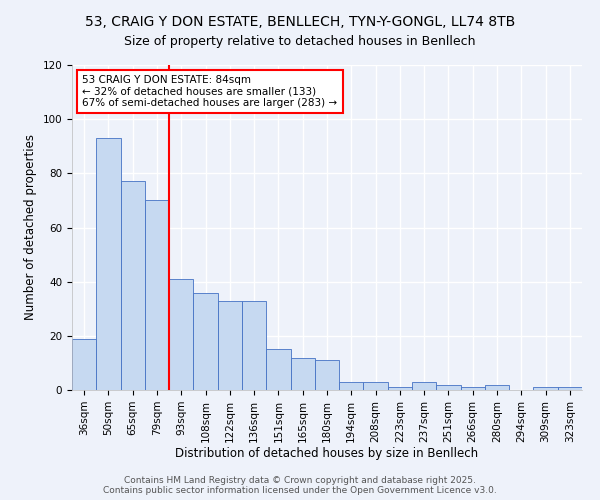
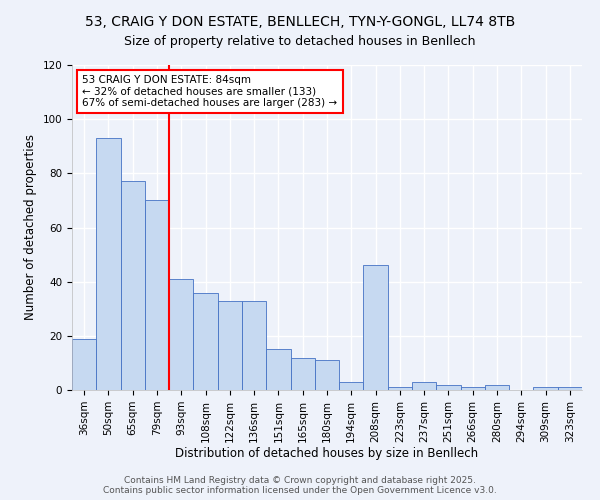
208sqm: 3 -> 46
